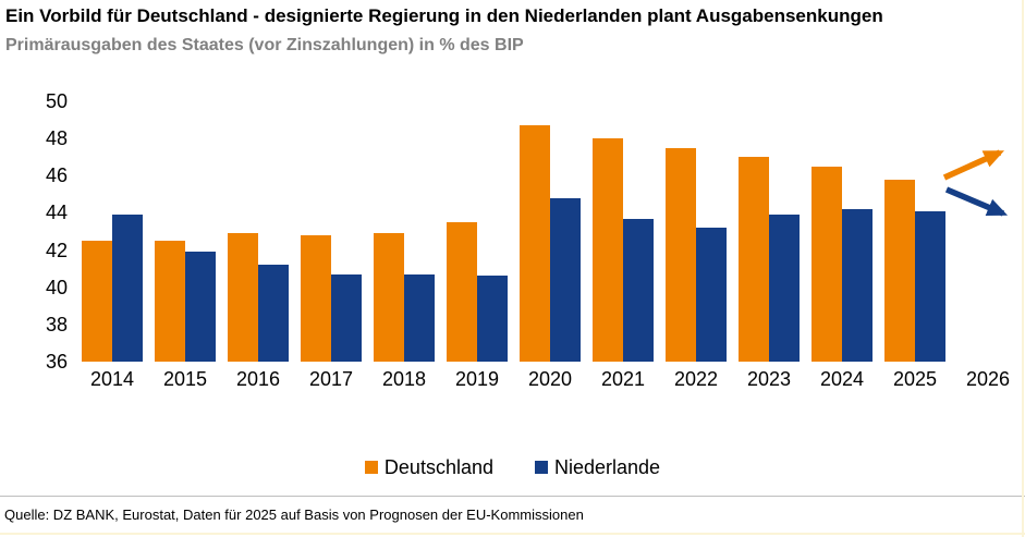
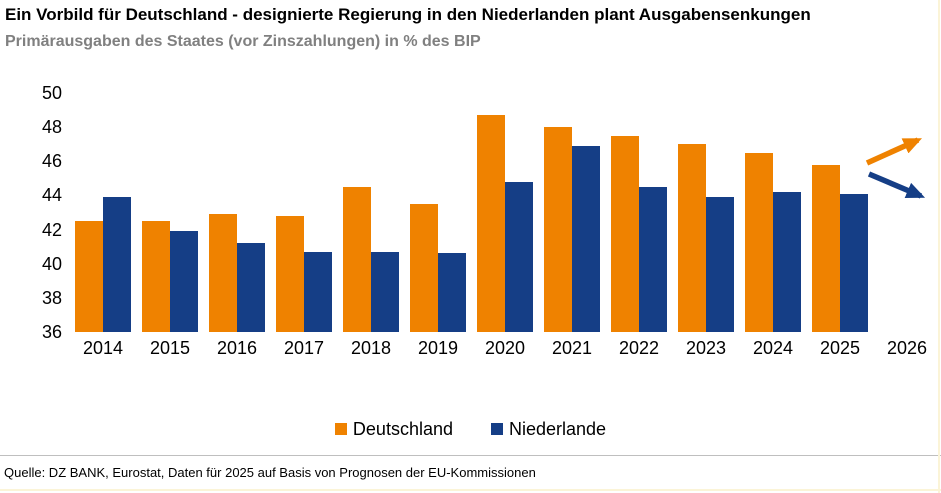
Deutschland/2018: 42.9 -> 44.5
Niederlande/2021: 43.7 -> 46.9
Niederlande/2022: 43.2 -> 44.5
